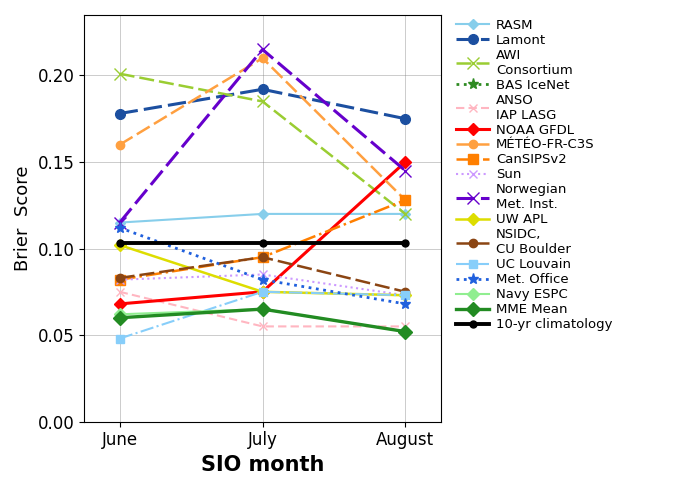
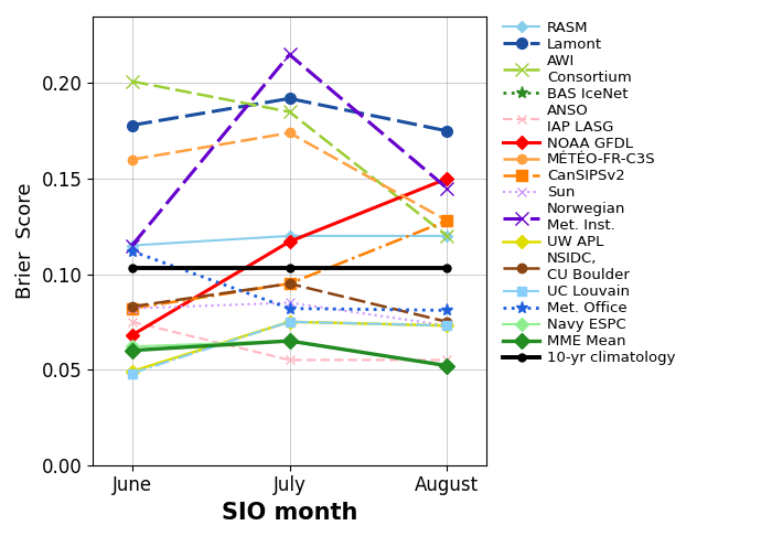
UW APL/June: 0.102 -> 0.049
NOAA GFDL/July: 0.075 -> 0.117
MÉTÉO-FR-C3S/July: 0.210 -> 0.174
Met. Office/August: 0.068 -> 0.081
